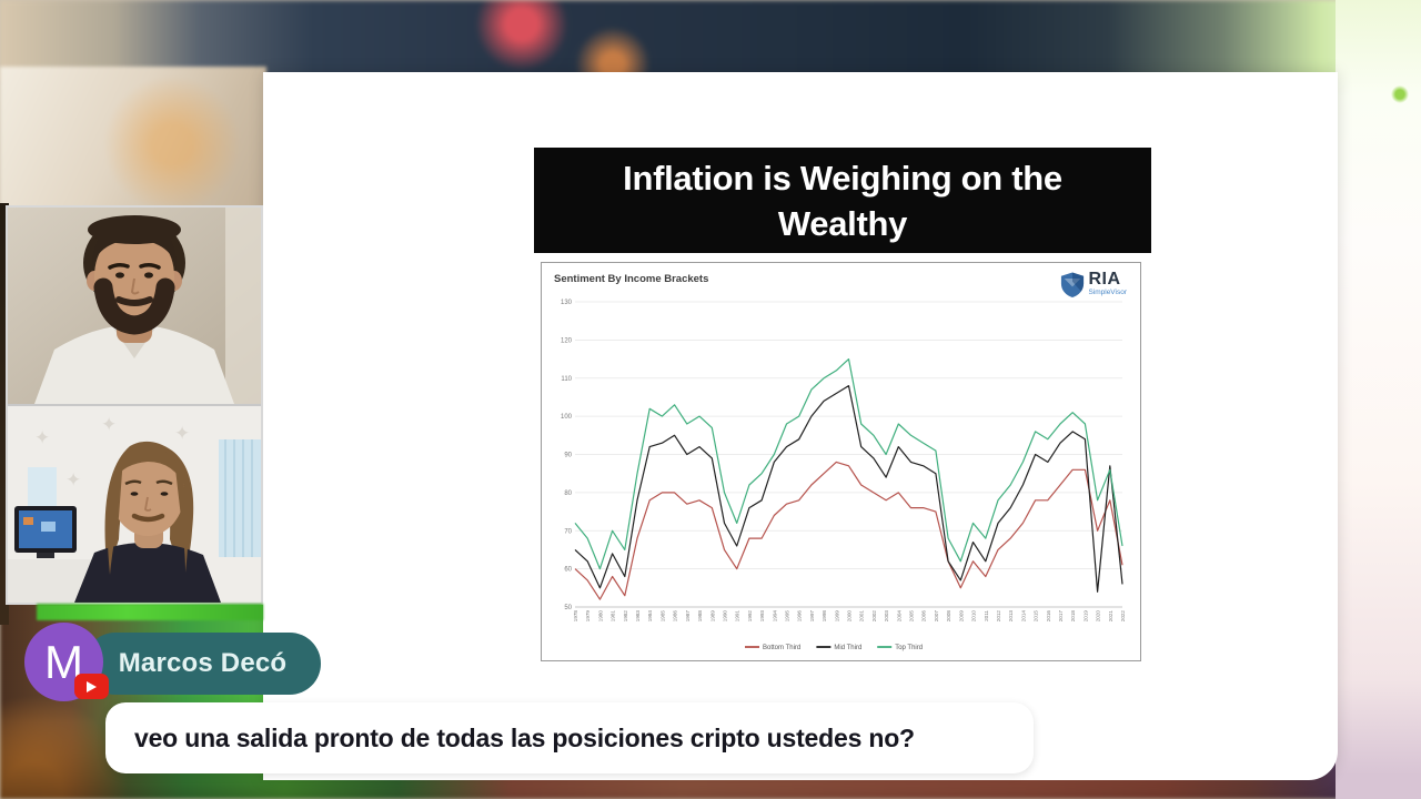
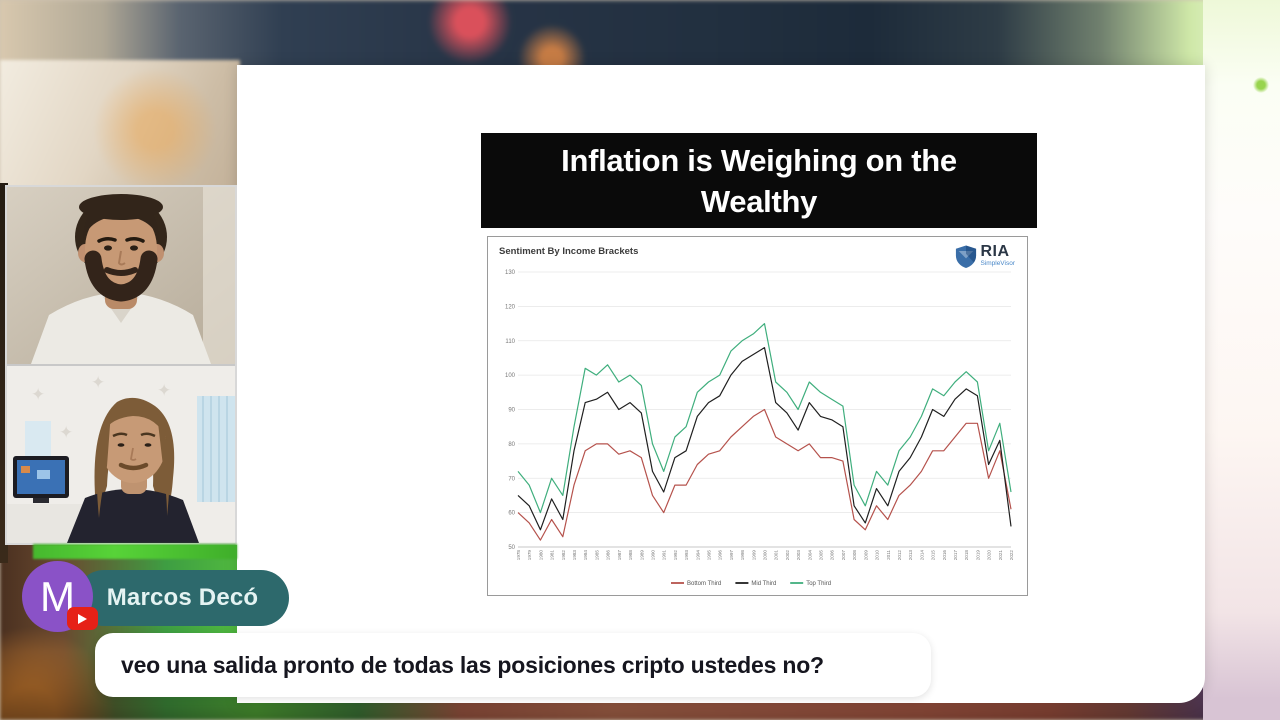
Top Third/1994: 90 -> 95
Bottom Third/2000: 87 -> 90
Bottom Third/2008: 62 -> 58
Mid Third/2020: 54 -> 74
Mid Third/2021: 87 -> 81
